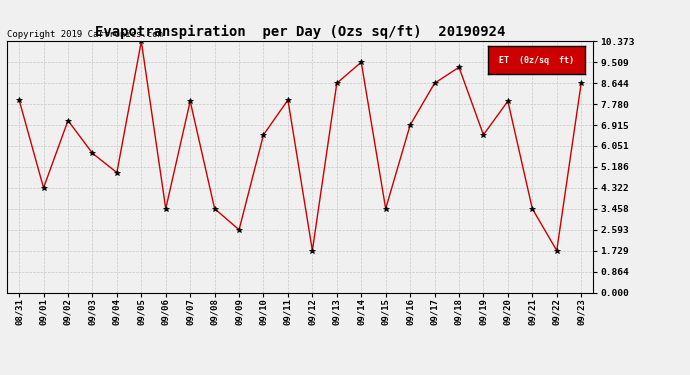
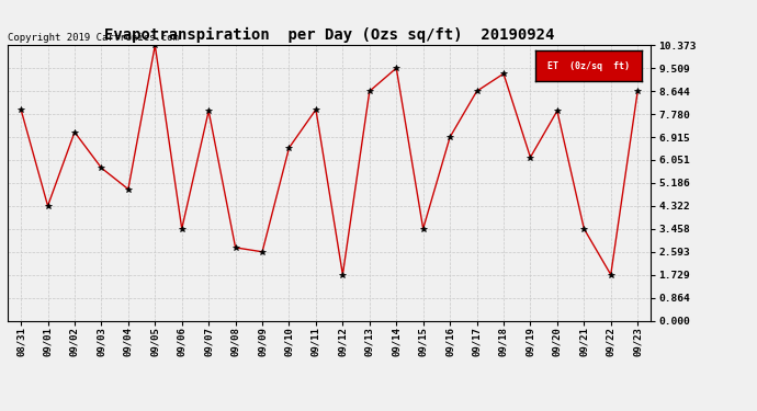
09/08: 3.46 -> 2.75
09/19: 6.51 -> 6.15
